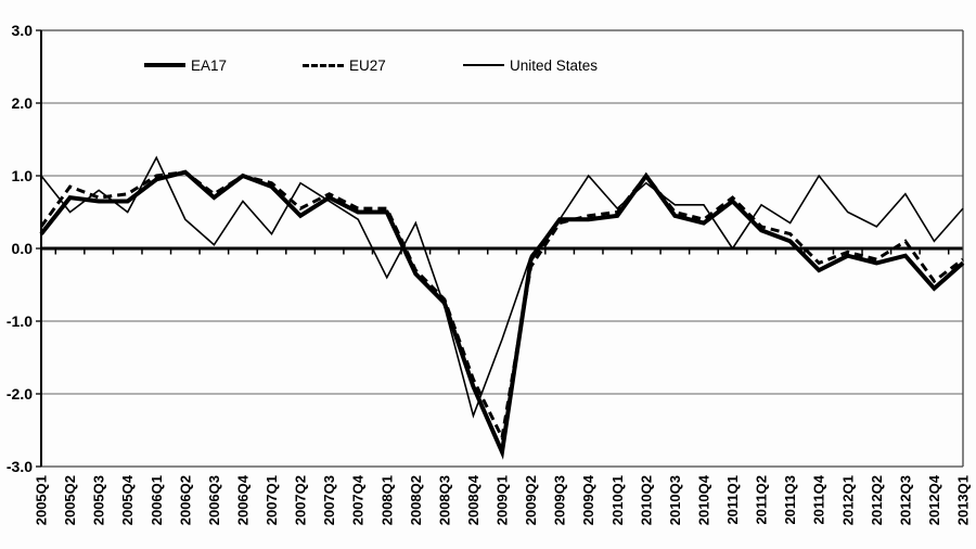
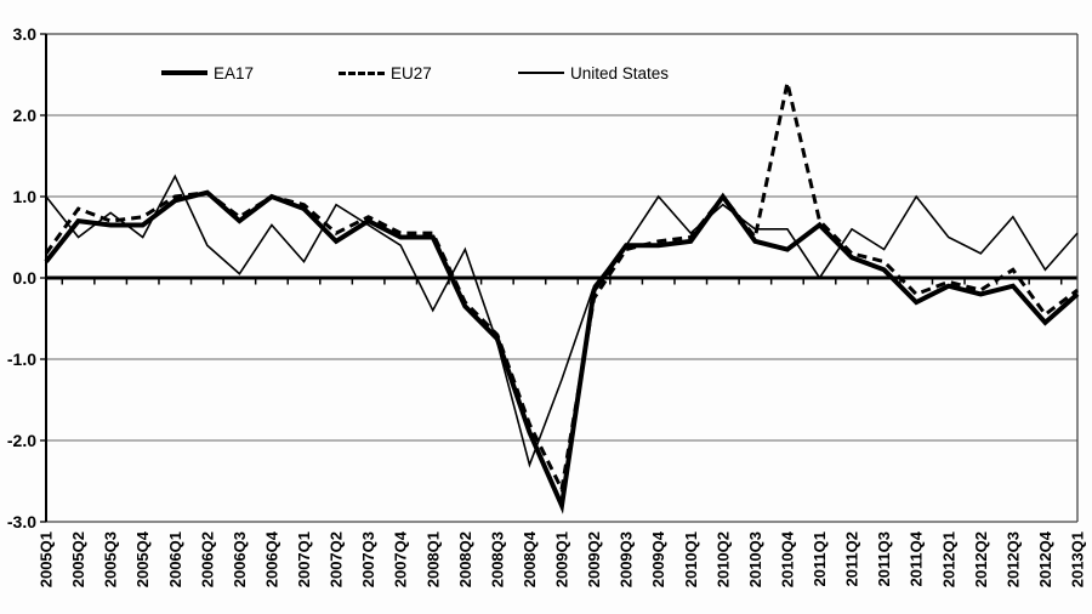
EU27/2010Q4: 0.4 -> 2.4
